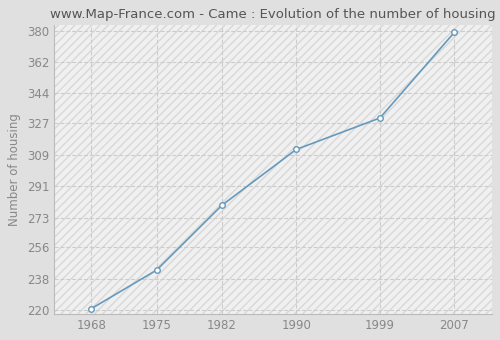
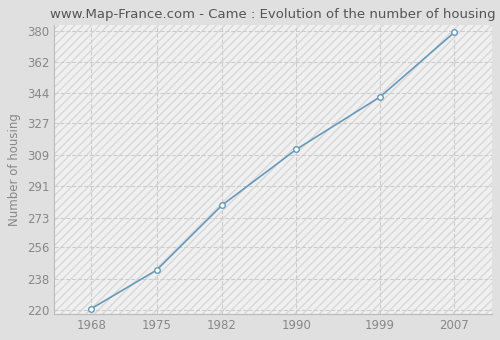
1999: 330 -> 342
